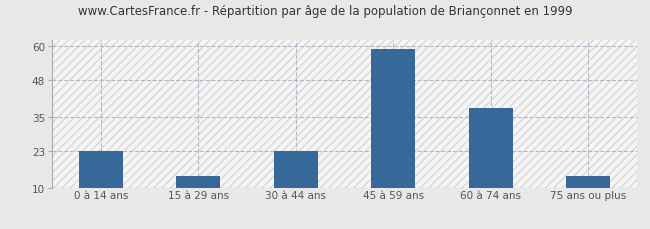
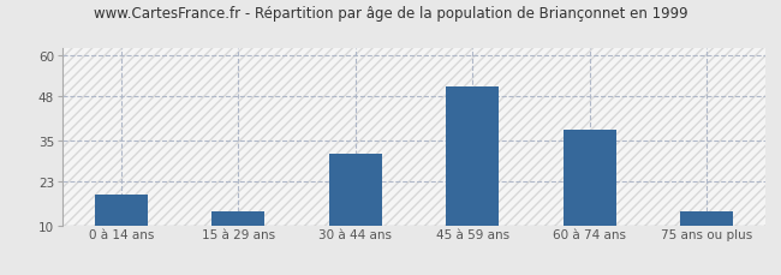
0 à 14 ans: 23 -> 19
30 à 44 ans: 23 -> 31
45 à 59 ans: 59 -> 51
